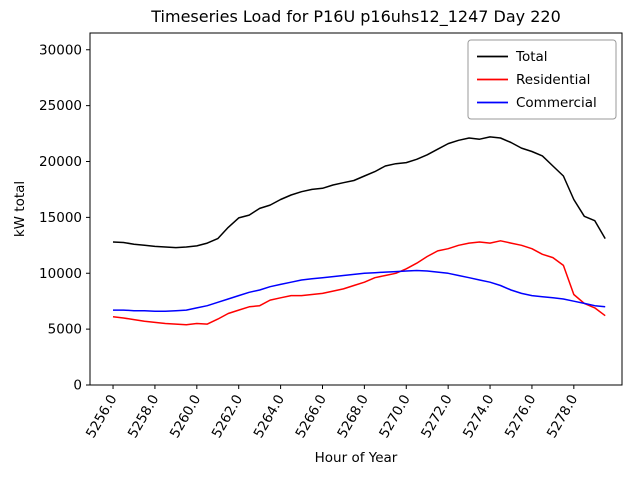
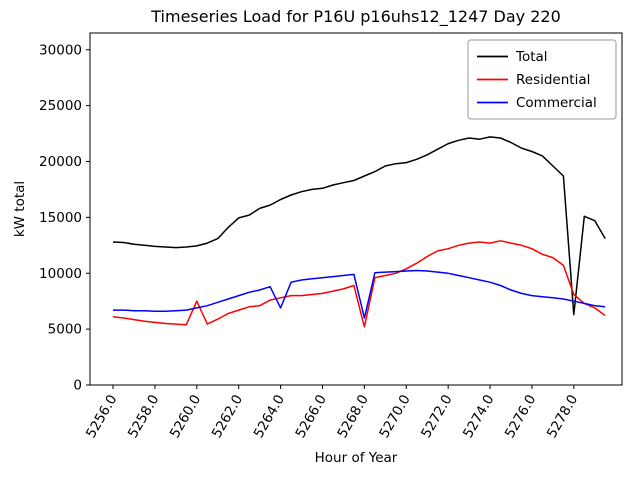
Residential/5260.0: 5500 -> 7500
Commercial/5264.0: 9000 -> 6900
Residential/5268.0: 9200 -> 5200
Commercial/5268.0: 10000 -> 6000
Total/5278.0: 16600 -> 6300
